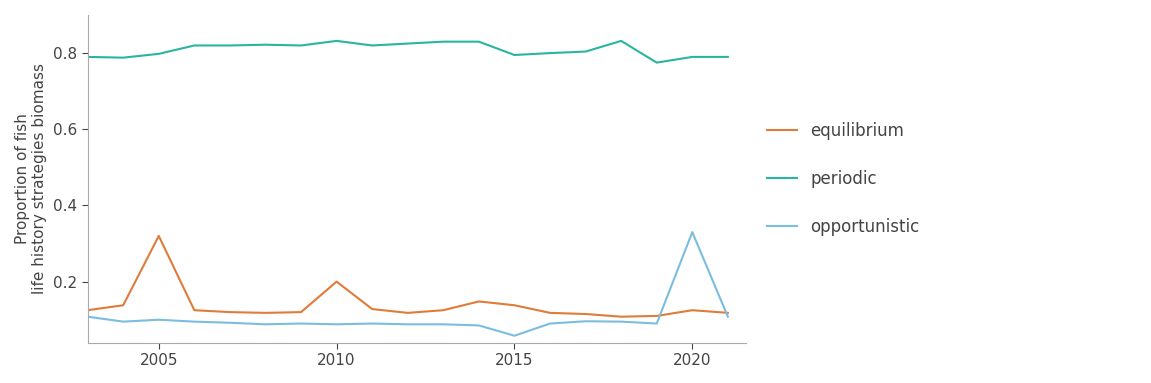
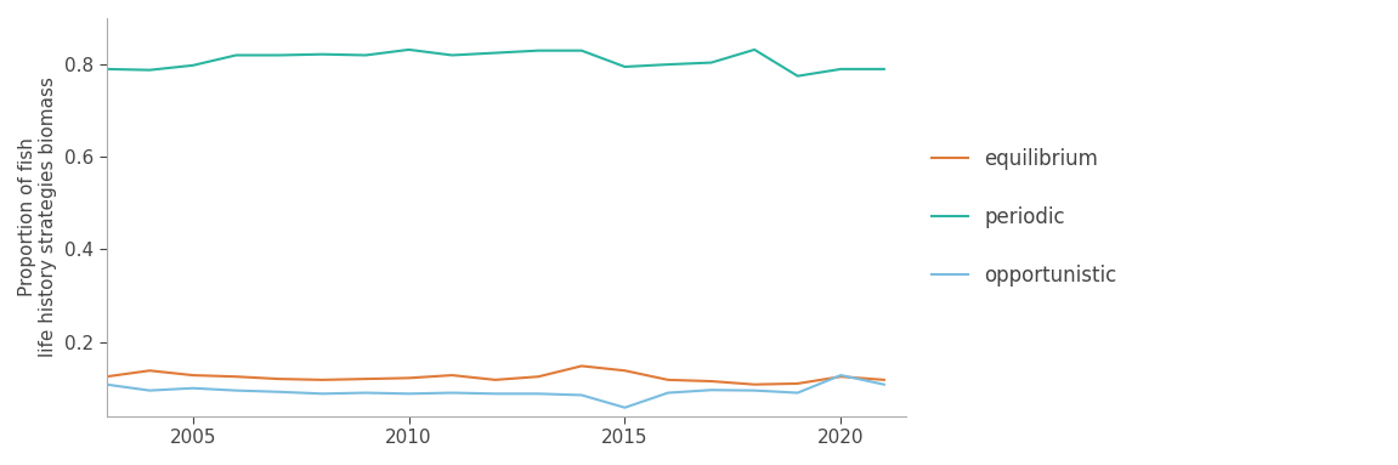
equilibrium/2005: 0.320 -> 0.128
equilibrium/2010: 0.200 -> 0.122
opportunistic/2020: 0.330 -> 0.128
